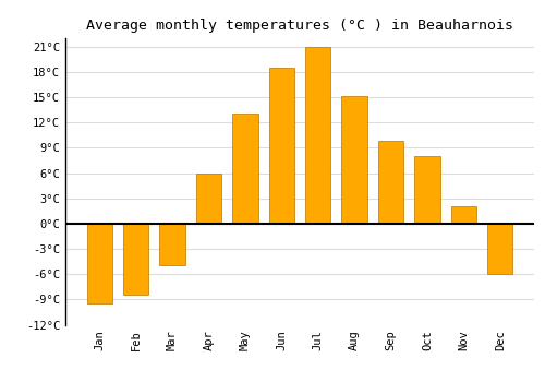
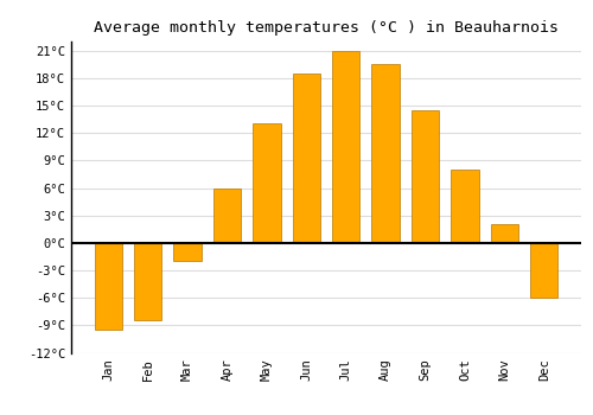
Mar: -5.0°C -> -2.0°C
Aug: 15.2°C -> 19.5°C
Sep: 9.8°C -> 14.5°C
